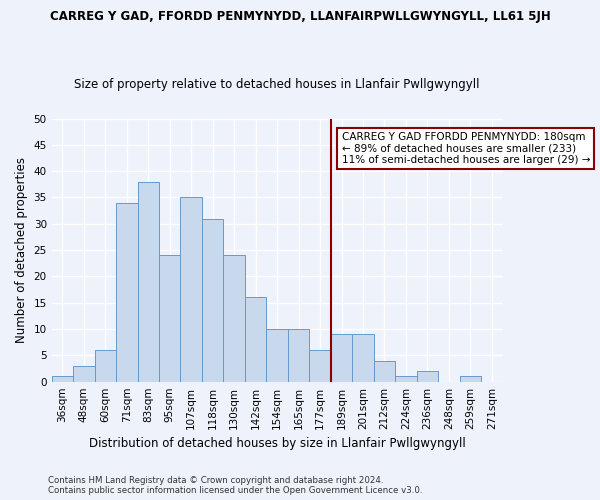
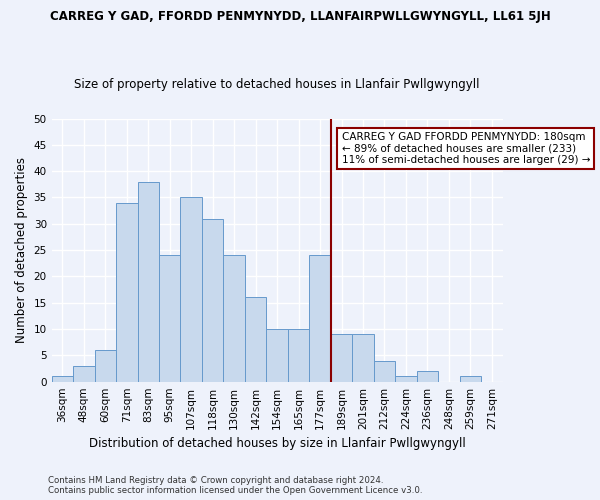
177sqm: 6 -> 24
